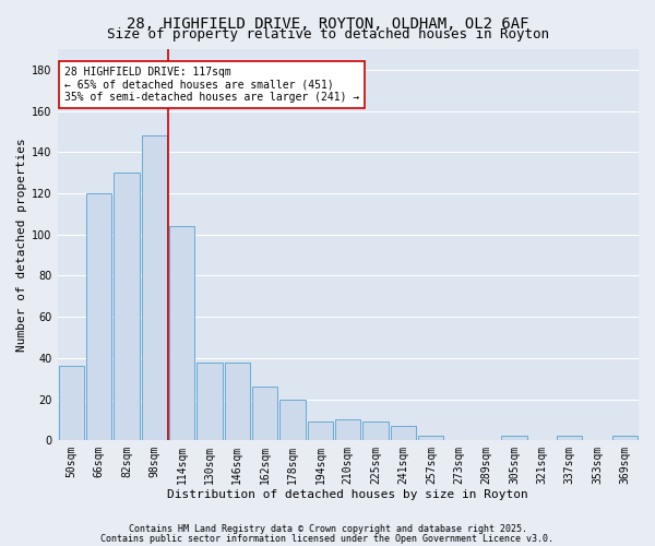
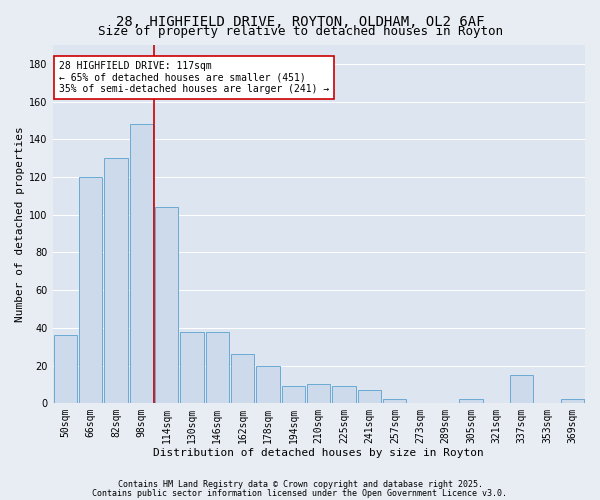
337sqm: 2 -> 15
